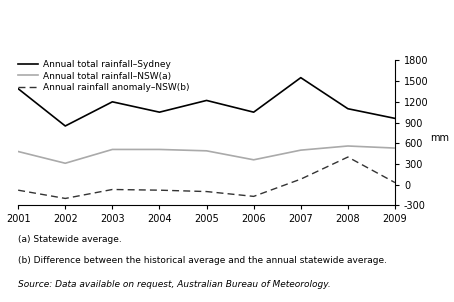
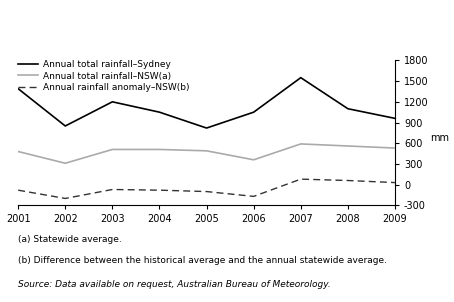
Annual total rainfall–Sydney/2005: 1220 -> 820
Annual total rainfall–NSW(a)/2007: 500 -> 590
Annual rainfall anomaly–NSW(b)/2008: 400 -> 60
